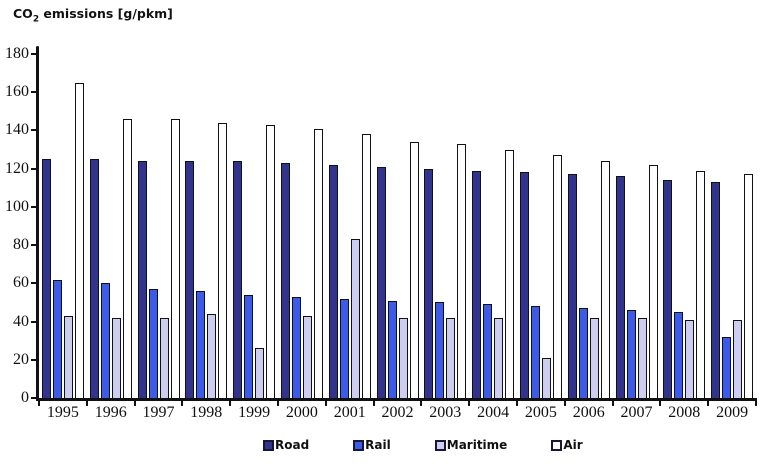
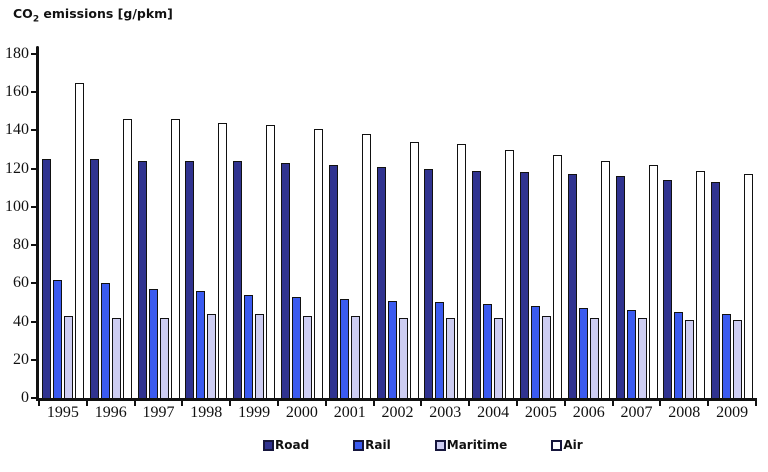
Maritime/1999: 26 -> 44
Maritime/2001: 83 -> 43
Maritime/2005: 21 -> 43
Rail/2009: 32 -> 44
